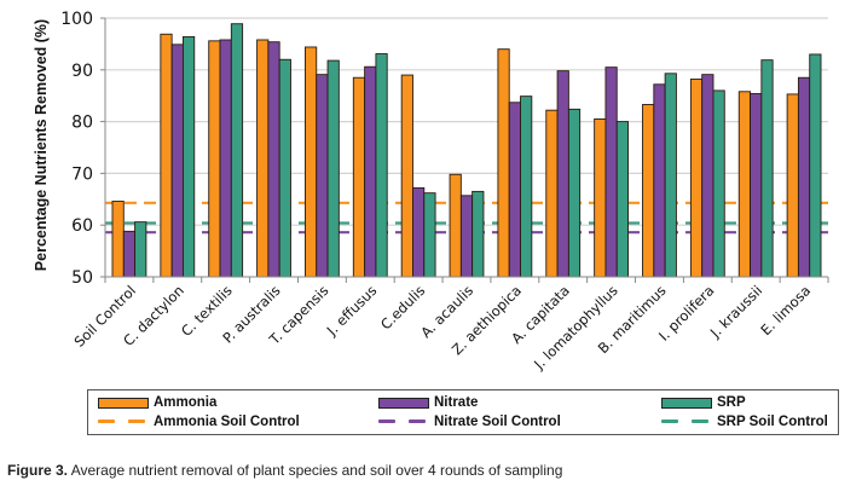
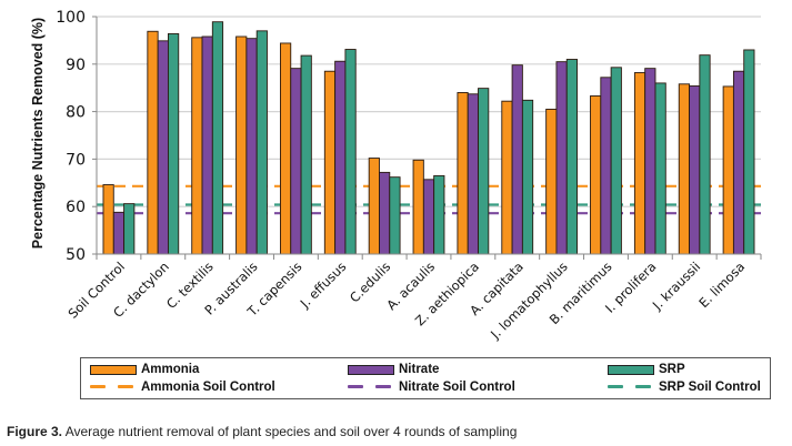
SRP/P. australis: 92 -> 97
Ammonia/C.edulis: 89 -> 70
Ammonia/Z. aethiopica: 94 -> 84
SRP/J. lomatophyllus: 80 -> 91
